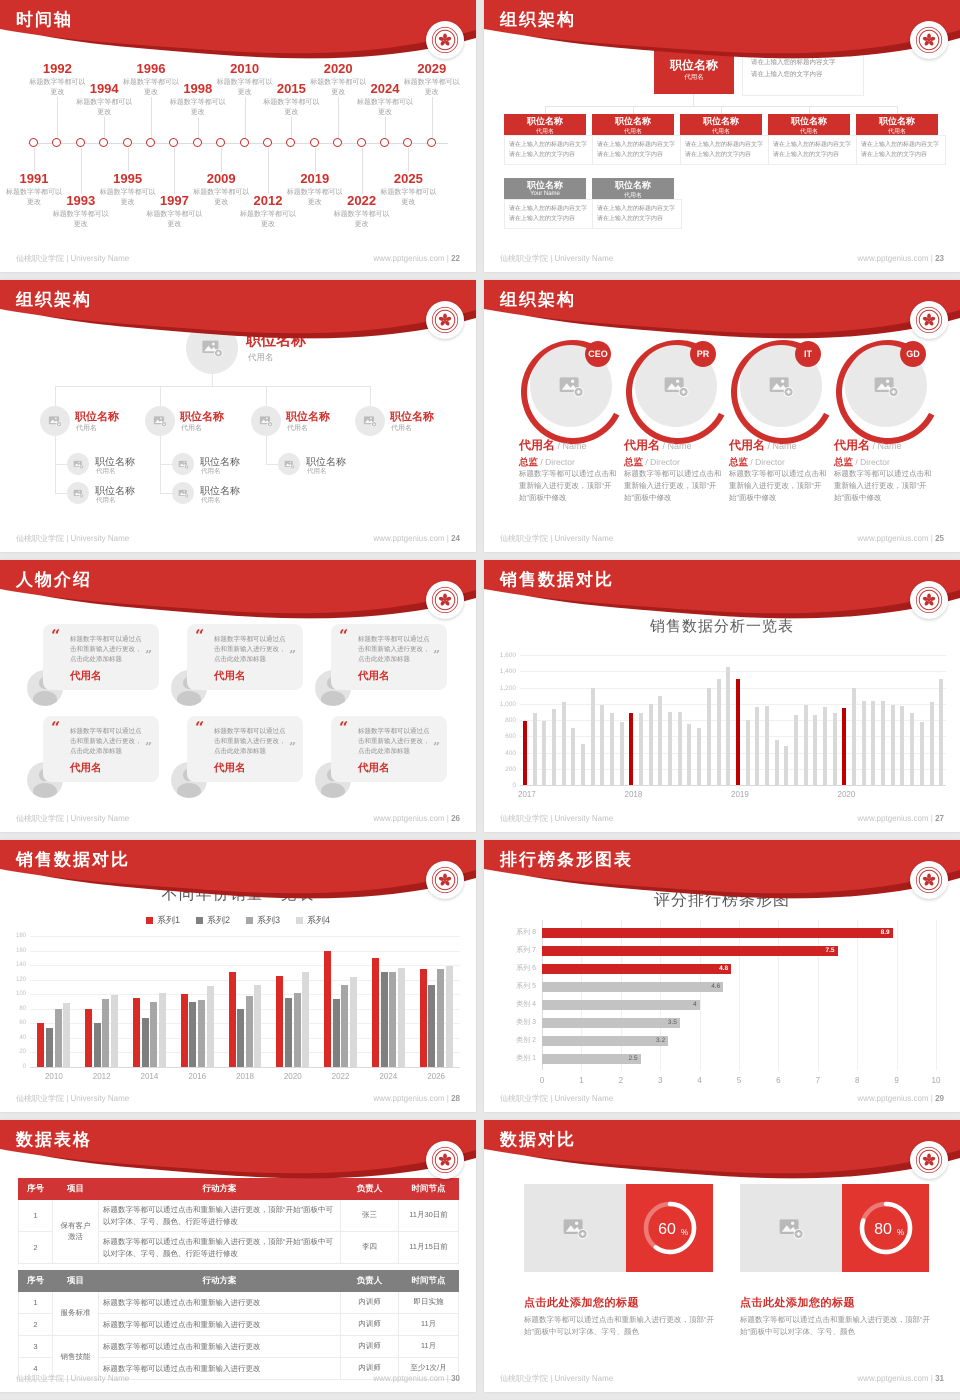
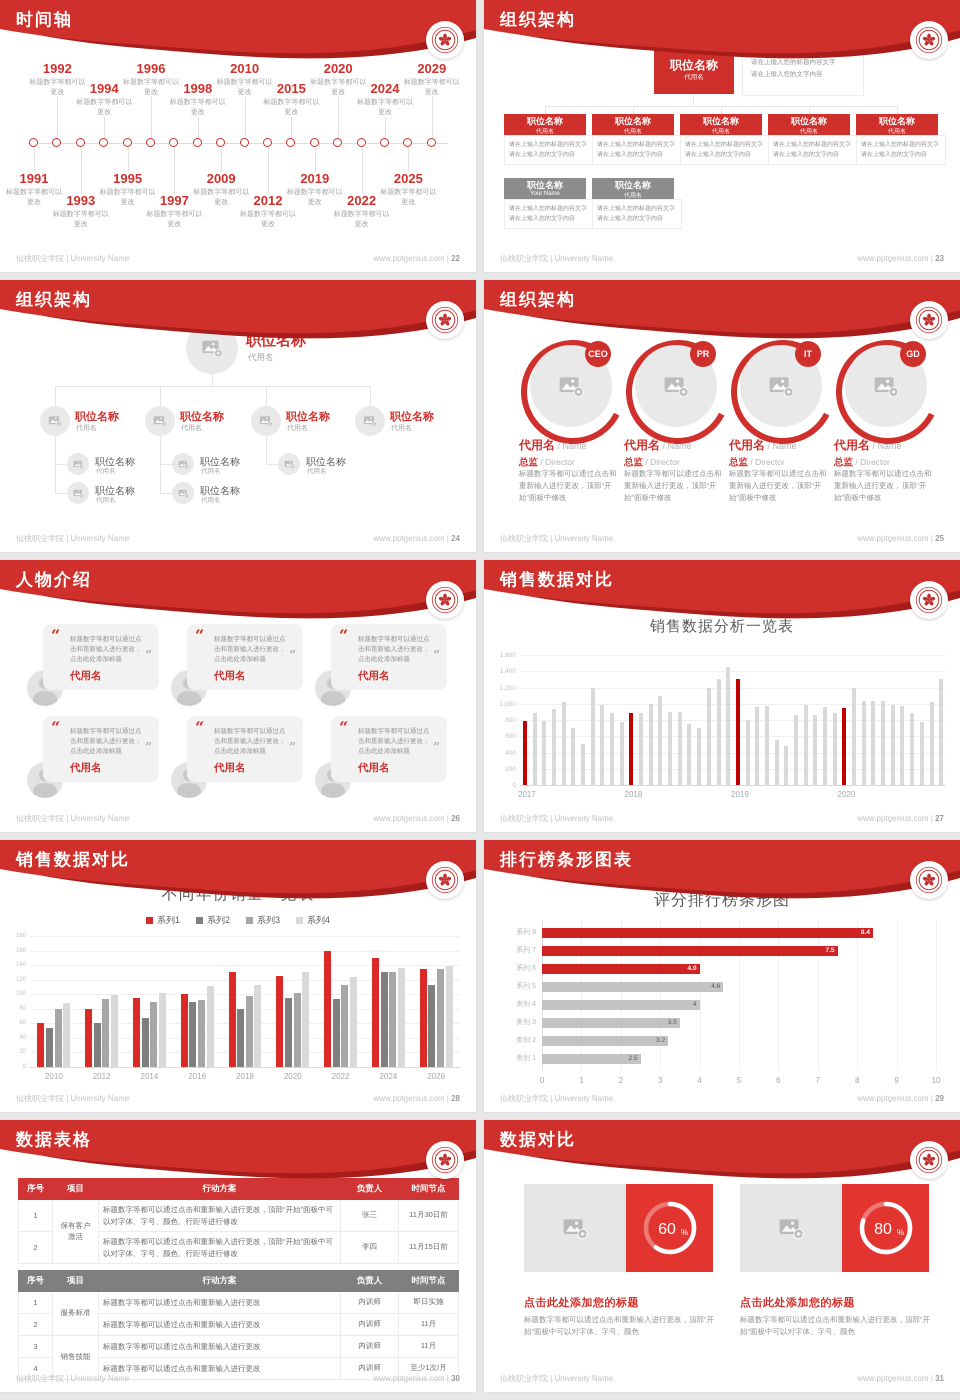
评分排行榜条形图/系列 8: 8.9 -> 8.4
评分排行榜条形图/系列 6: 4.8 -> 4.0
